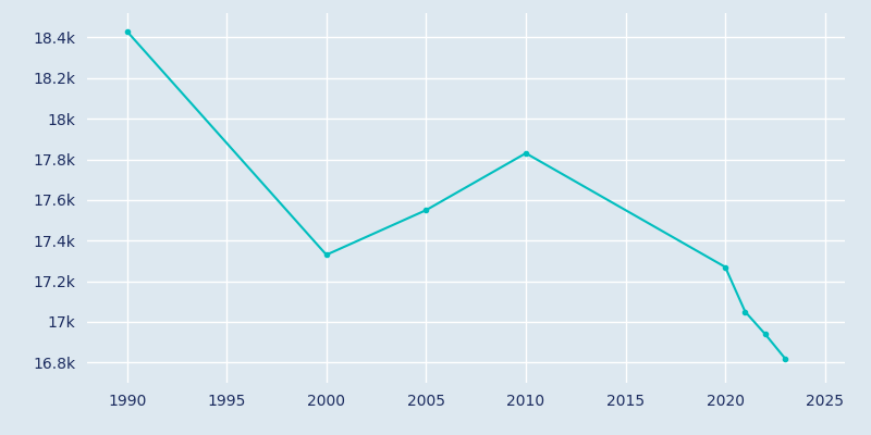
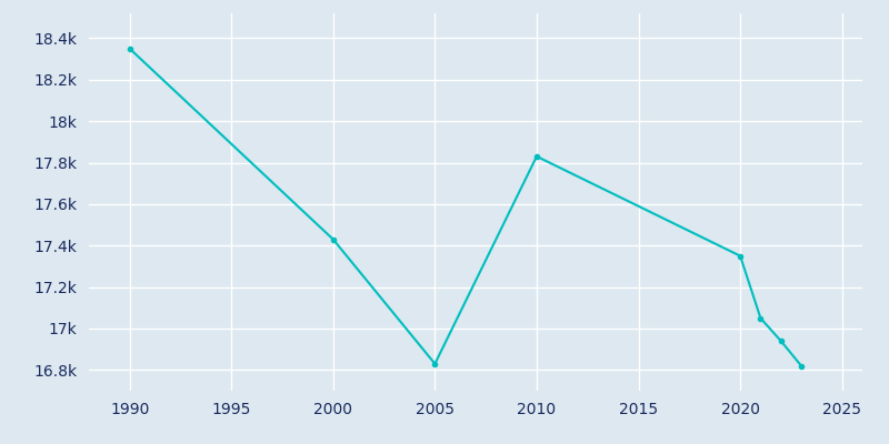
1990: 18.43k -> 18.35k
2000: 17.33k -> 17.43k
2005: 17.55k -> 16.83k
2020: 17.27k -> 17.35k
